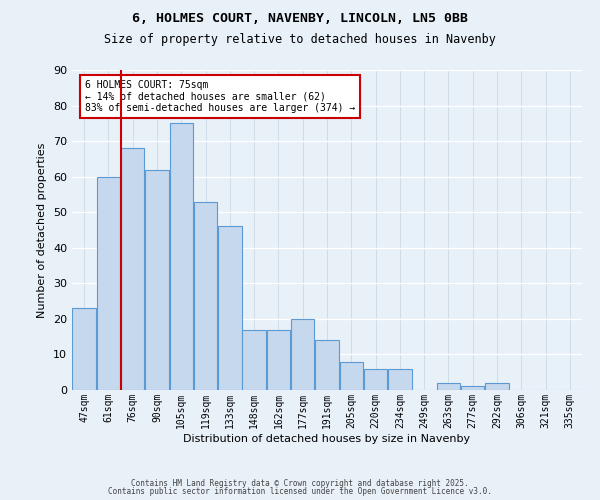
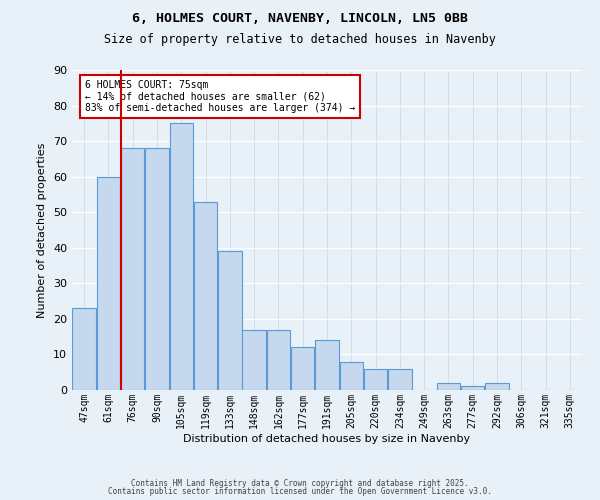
90sqm: 62 -> 68
133sqm: 46 -> 39
177sqm: 20 -> 12
